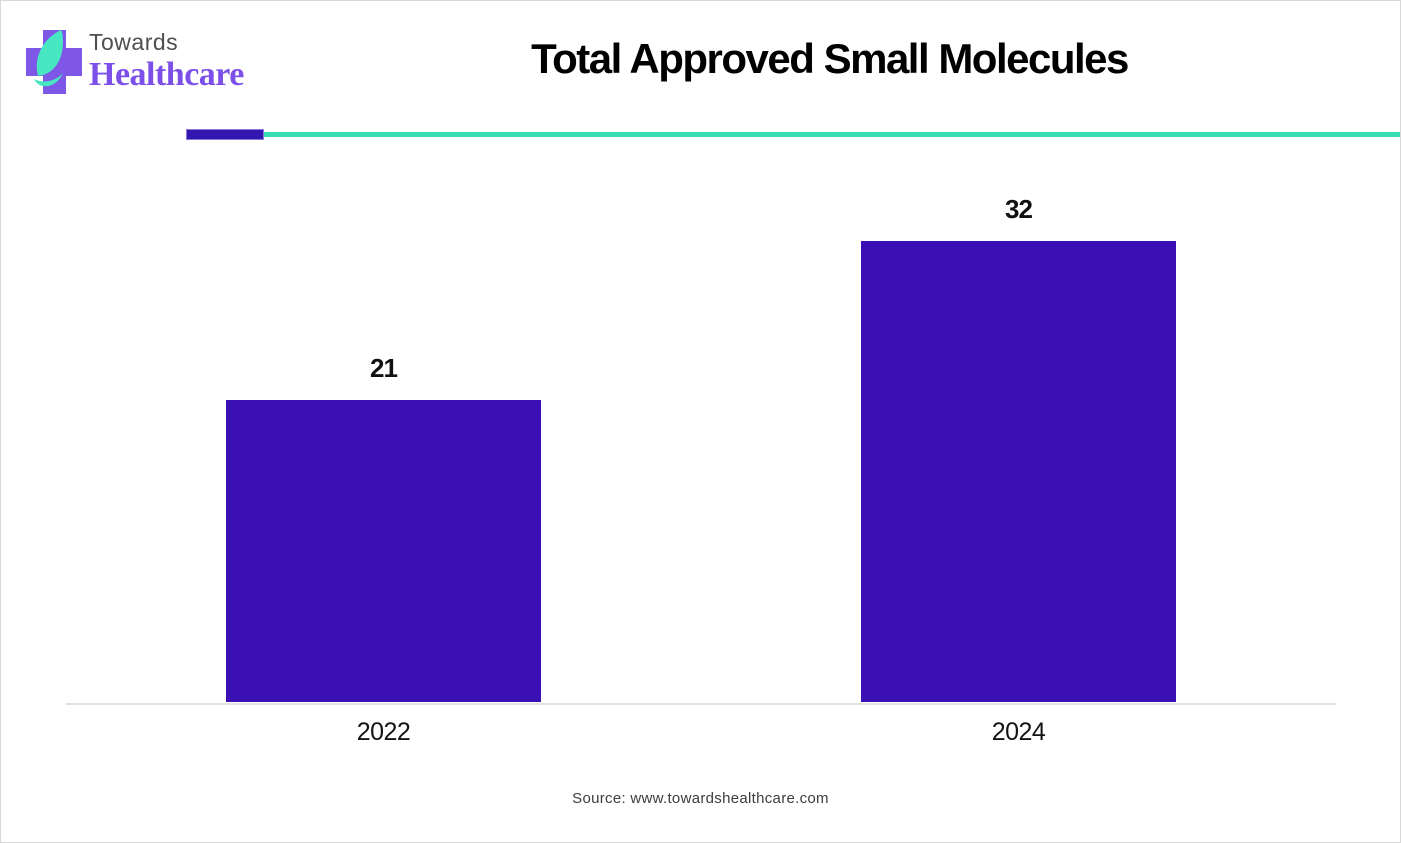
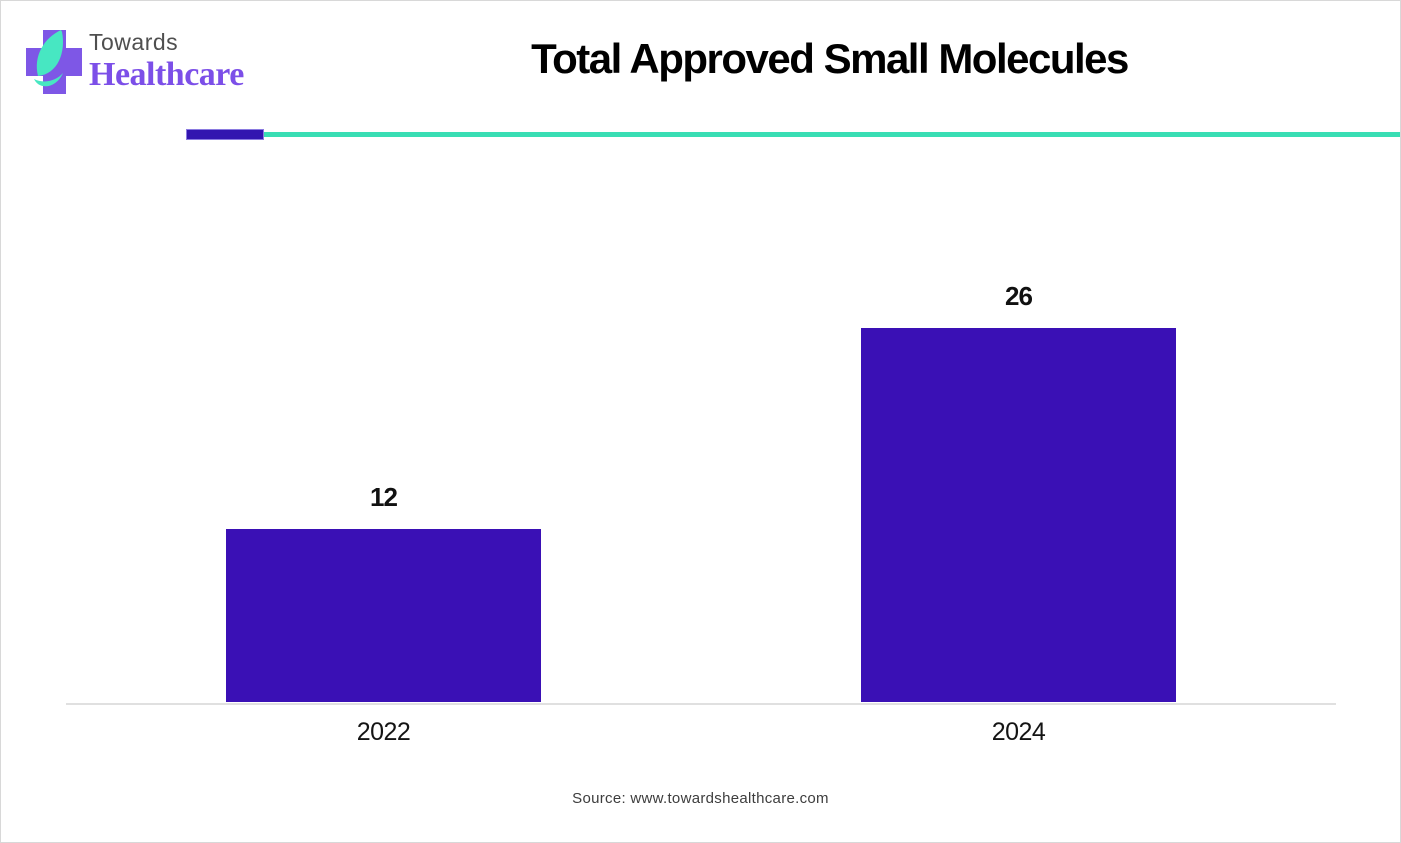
2022: 21 -> 12
2024: 32 -> 26
